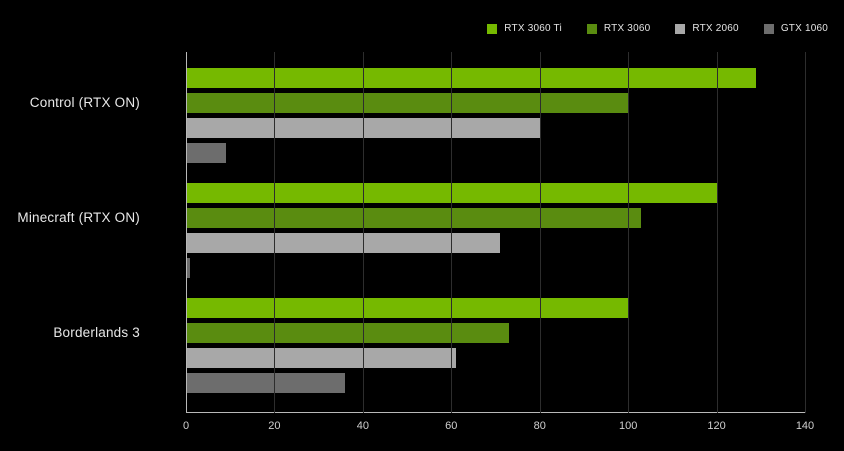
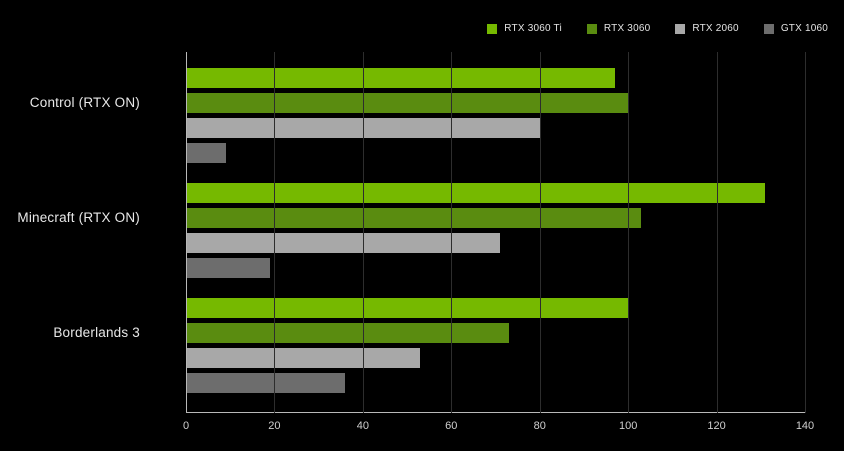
RTX 3060 Ti/Control (RTX ON): 129 -> 97
RTX 3060 Ti/Minecraft (RTX ON): 120 -> 131
GTX 1060/Minecraft (RTX ON): 1 -> 19
RTX 2060/Borderlands 3: 61 -> 53
